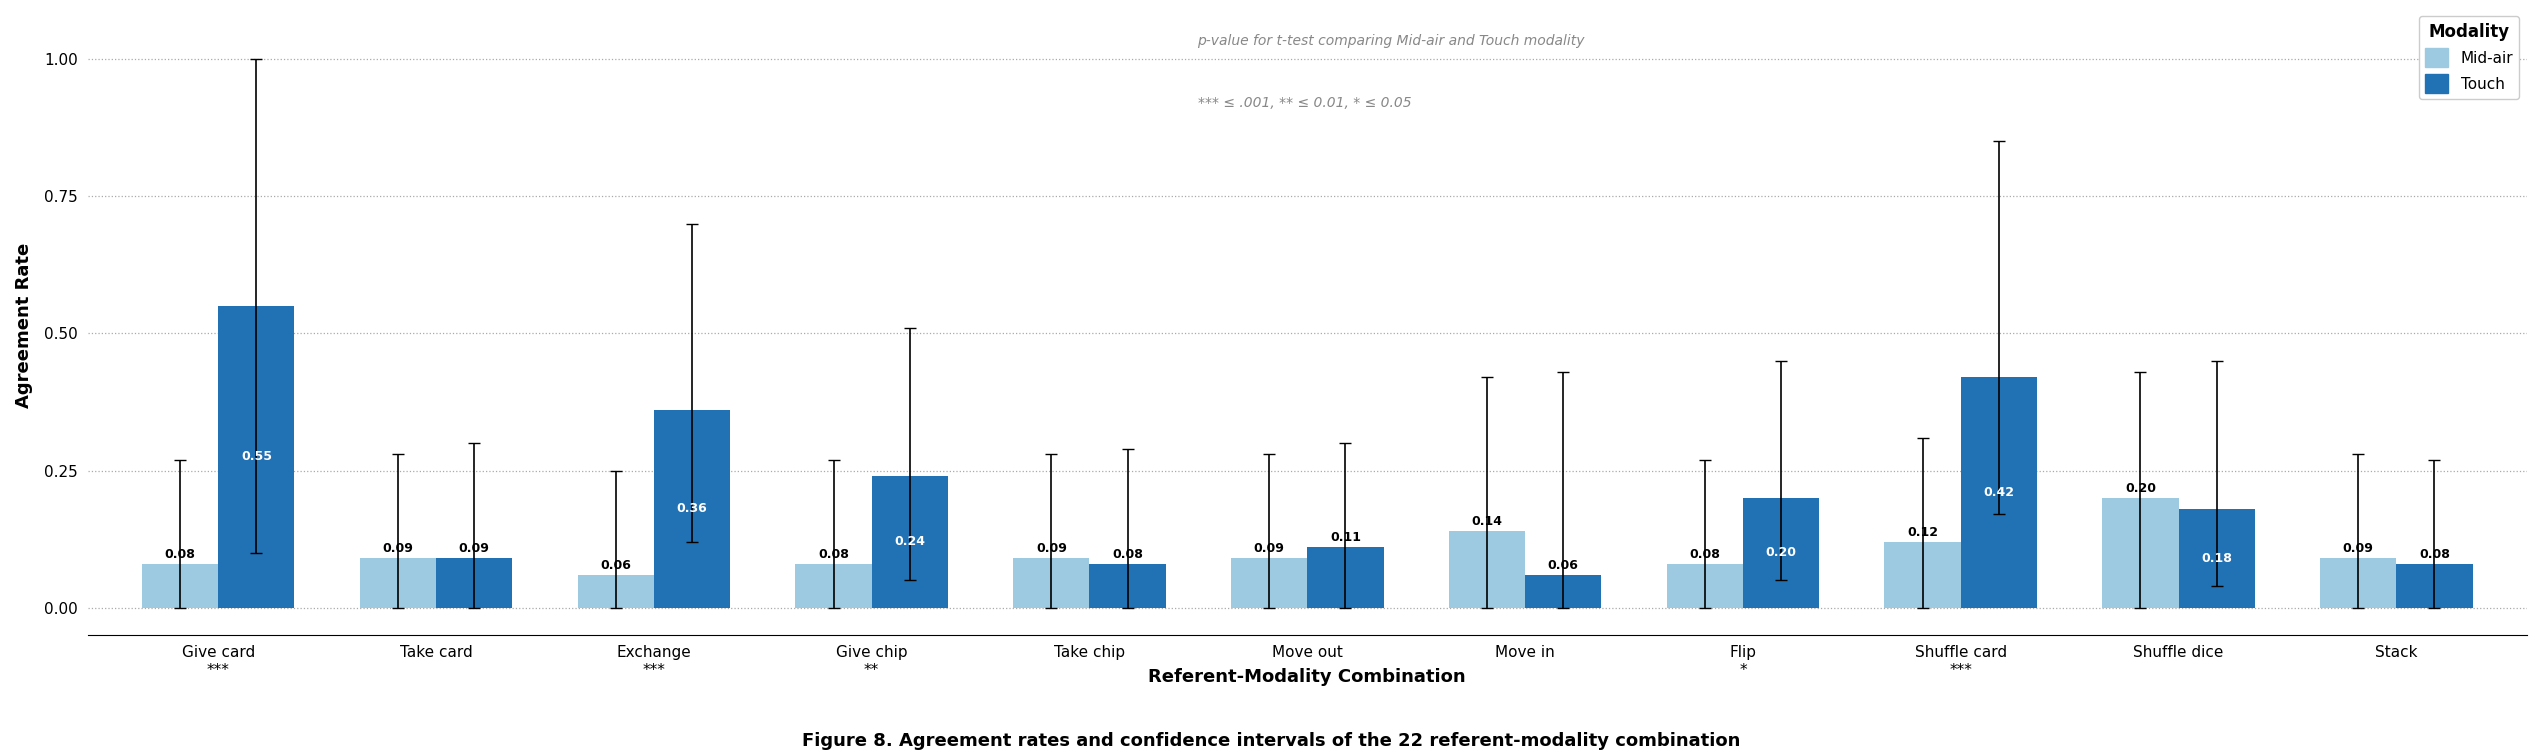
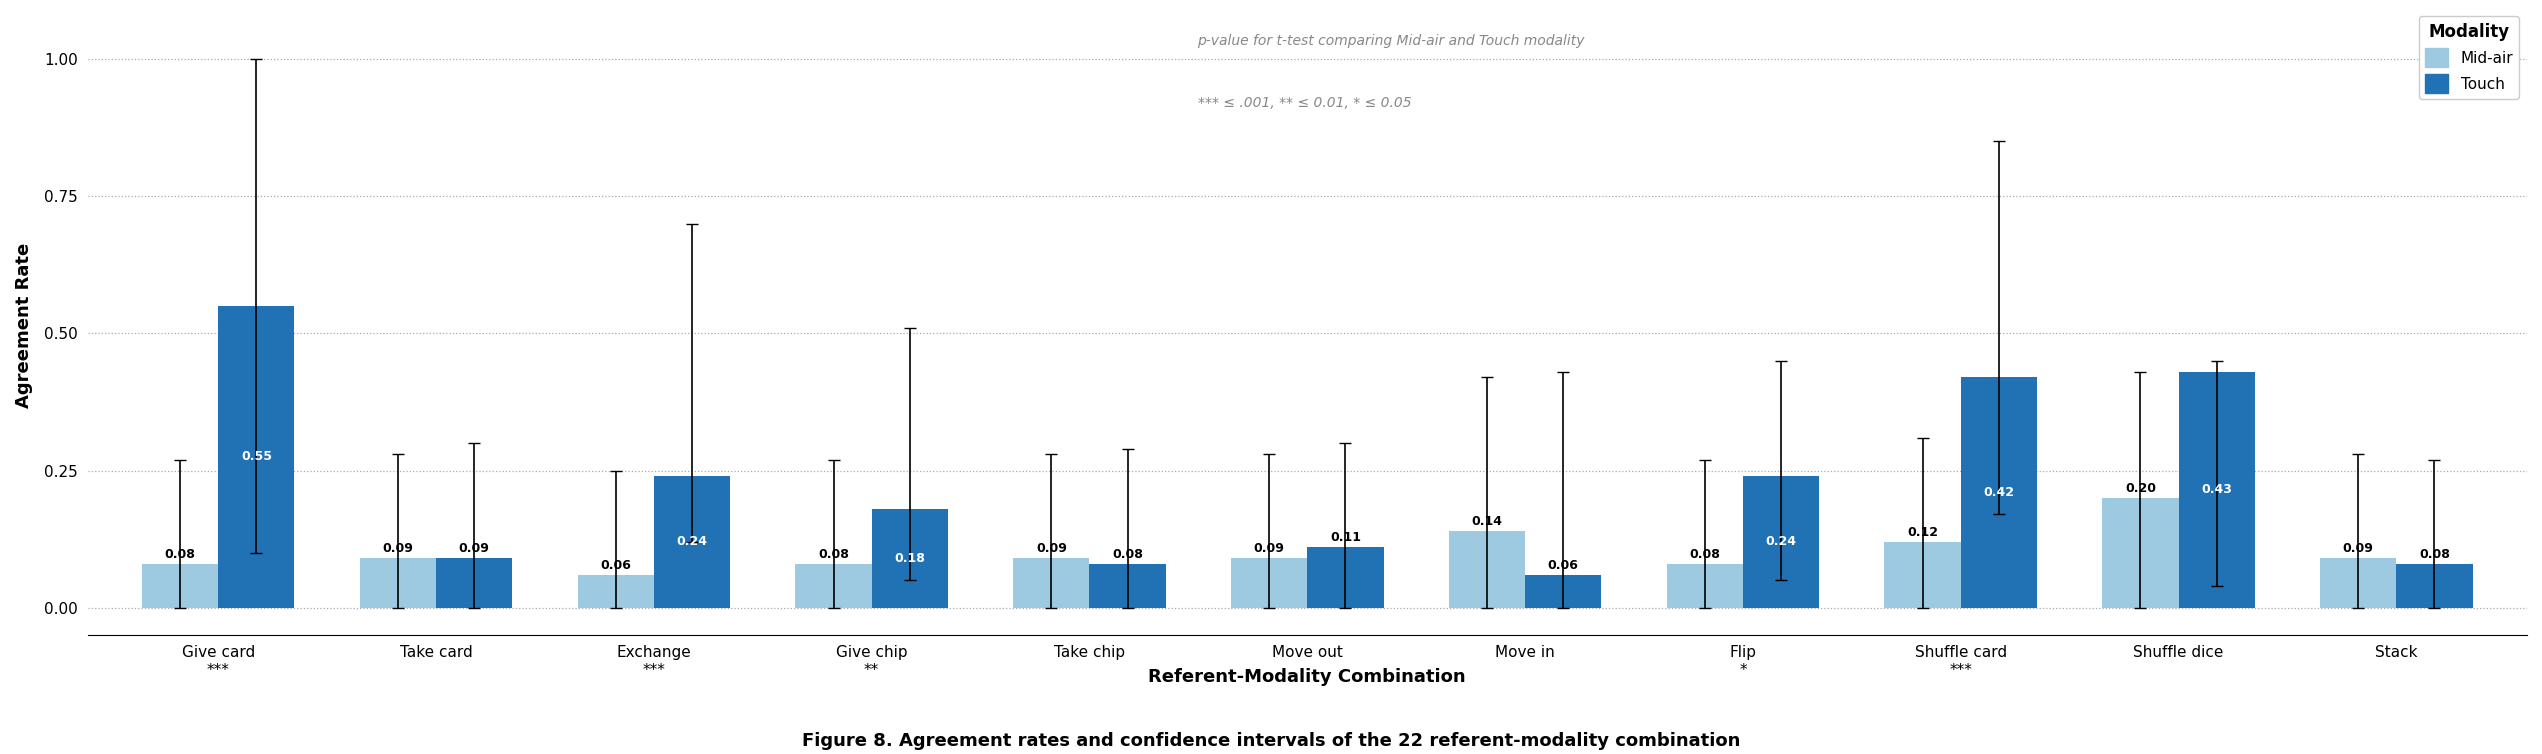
Touch/Exchange: 0.36 -> 0.24
Touch/Give chip: 0.24 -> 0.18
Touch/Flip: 0.20 -> 0.24
Touch/Shuffle dice: 0.18 -> 0.43
